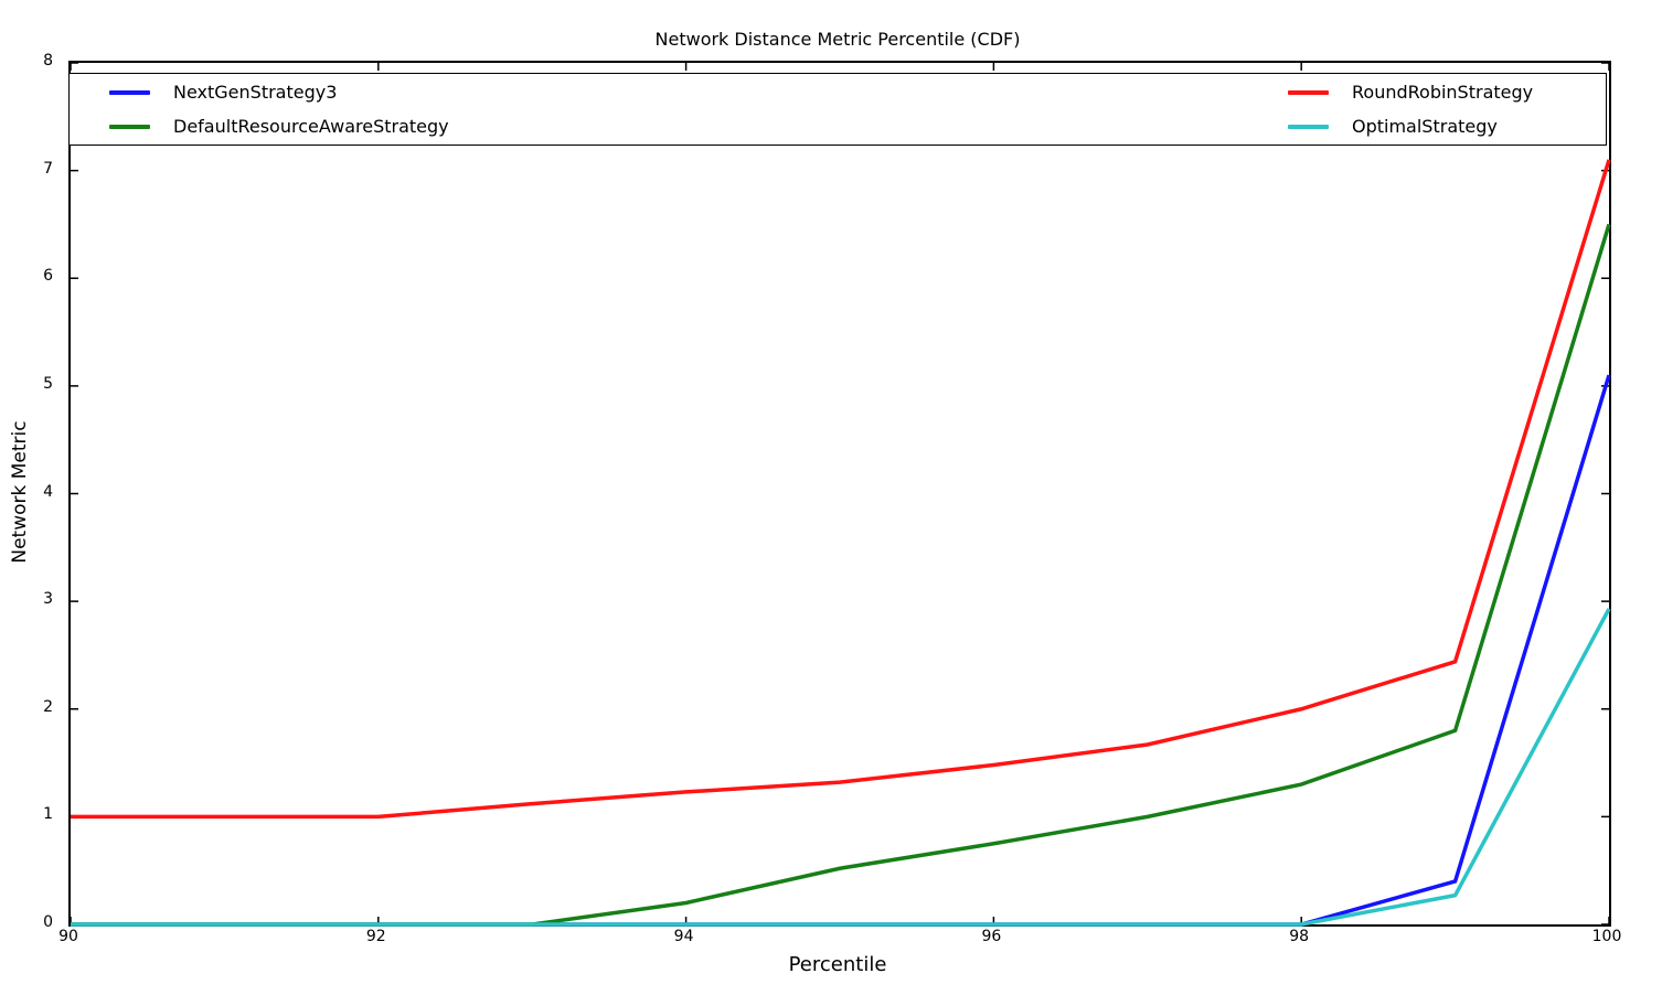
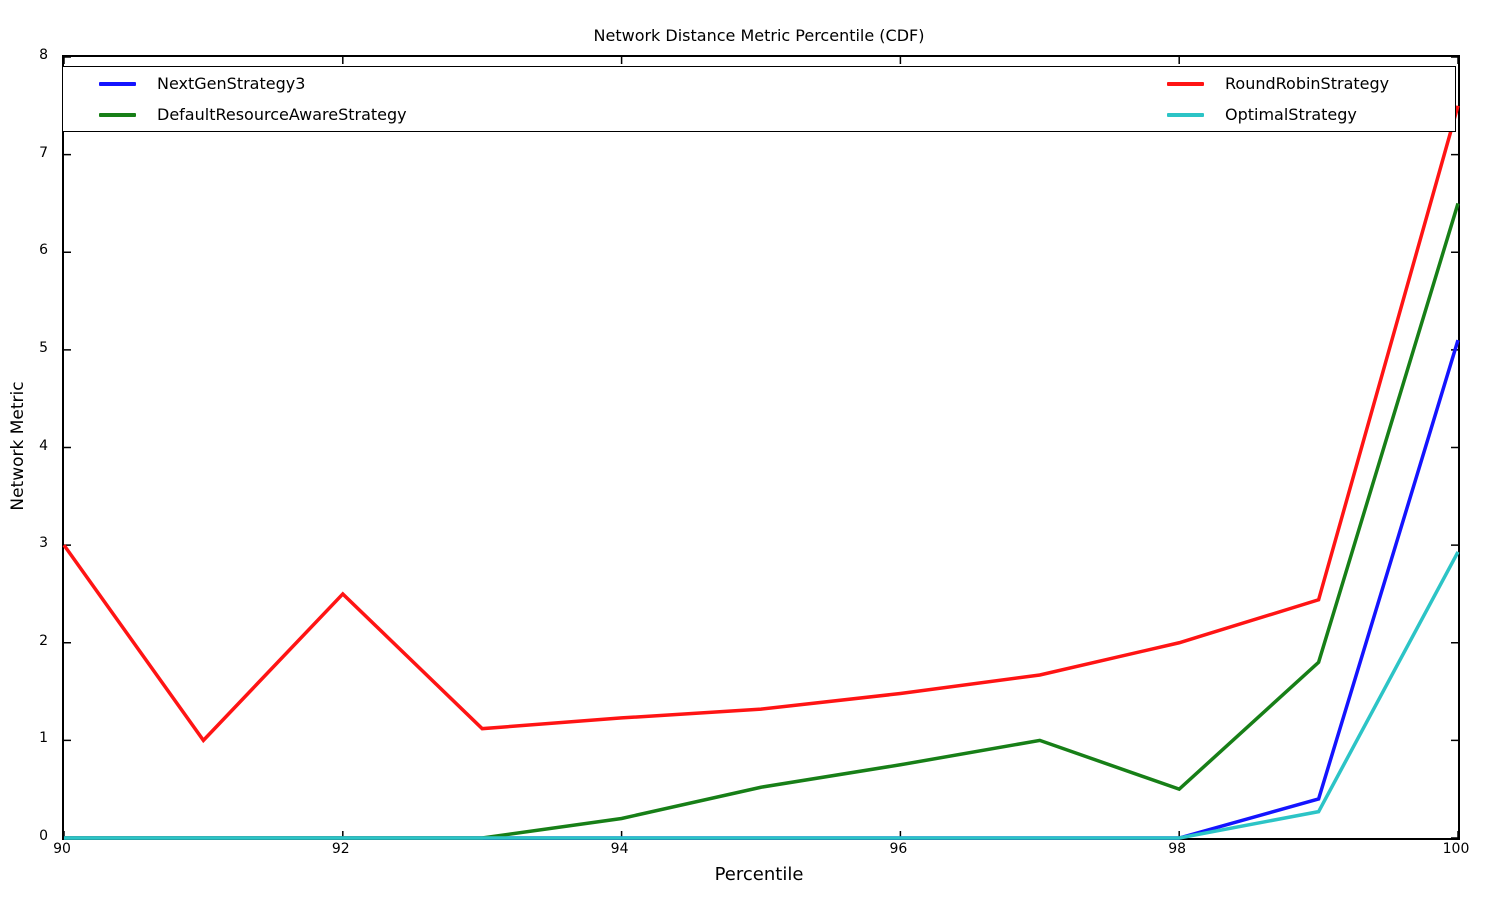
RoundRobinStrategy/90: 1.0 -> 3.0
RoundRobinStrategy/92: 1.0 -> 2.5
DefaultResourceAwareStrategy/98: 1.3 -> 0.5
RoundRobinStrategy/100: 7.1 -> 7.5
